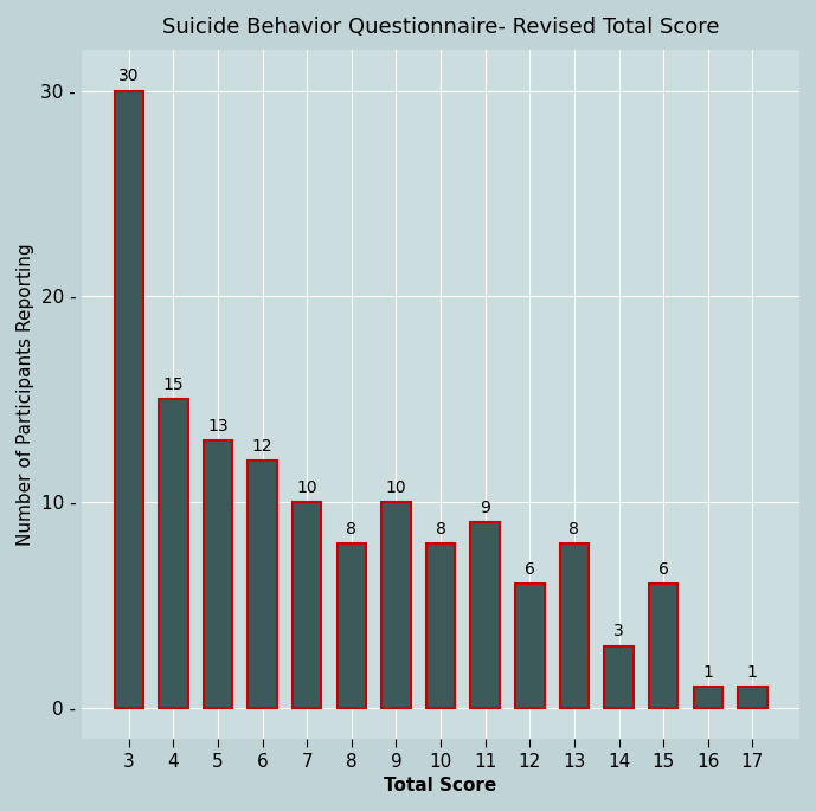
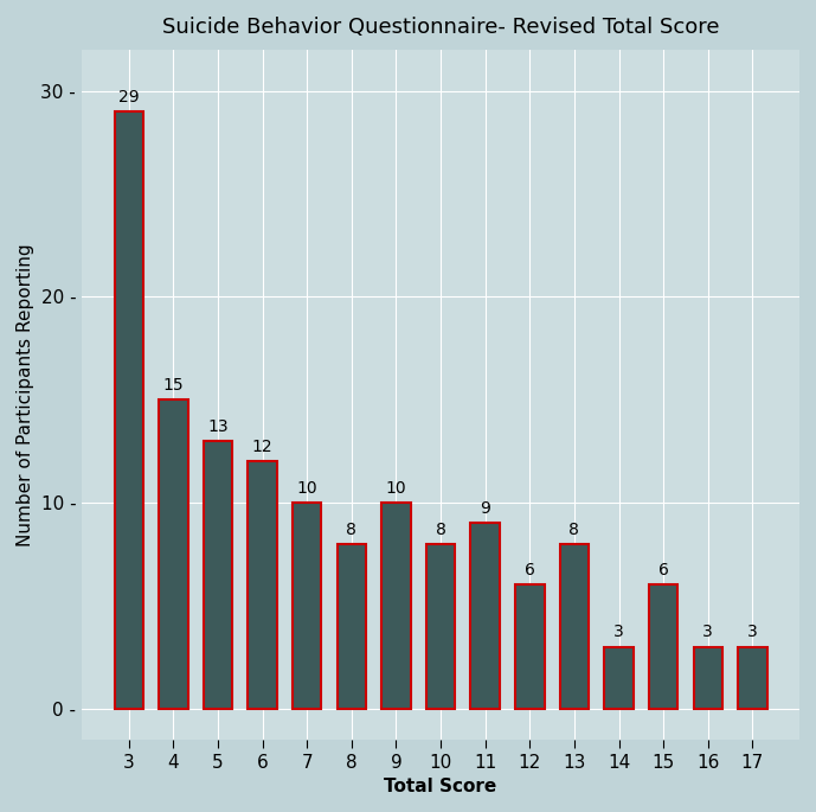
3: 30 -> 29
16: 1 -> 3
17: 1 -> 3
